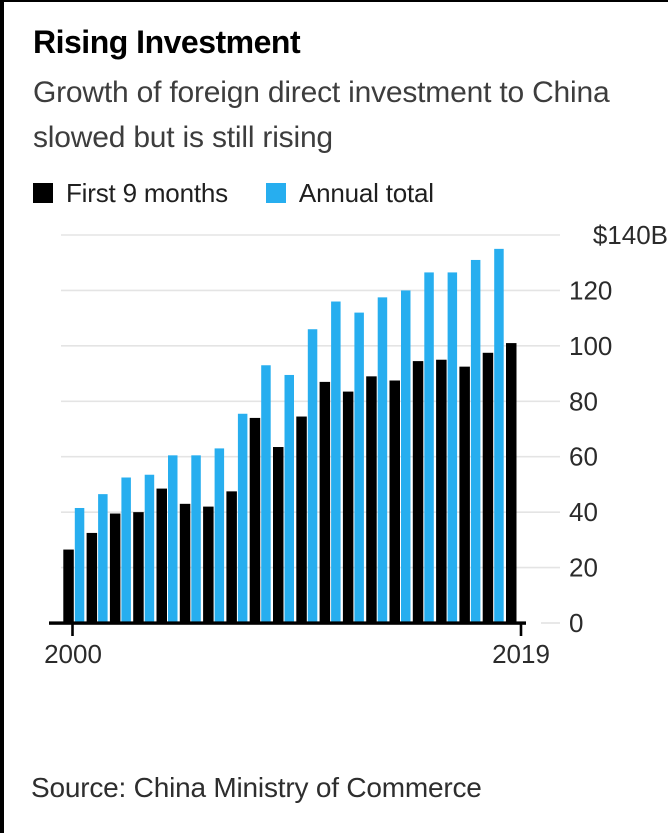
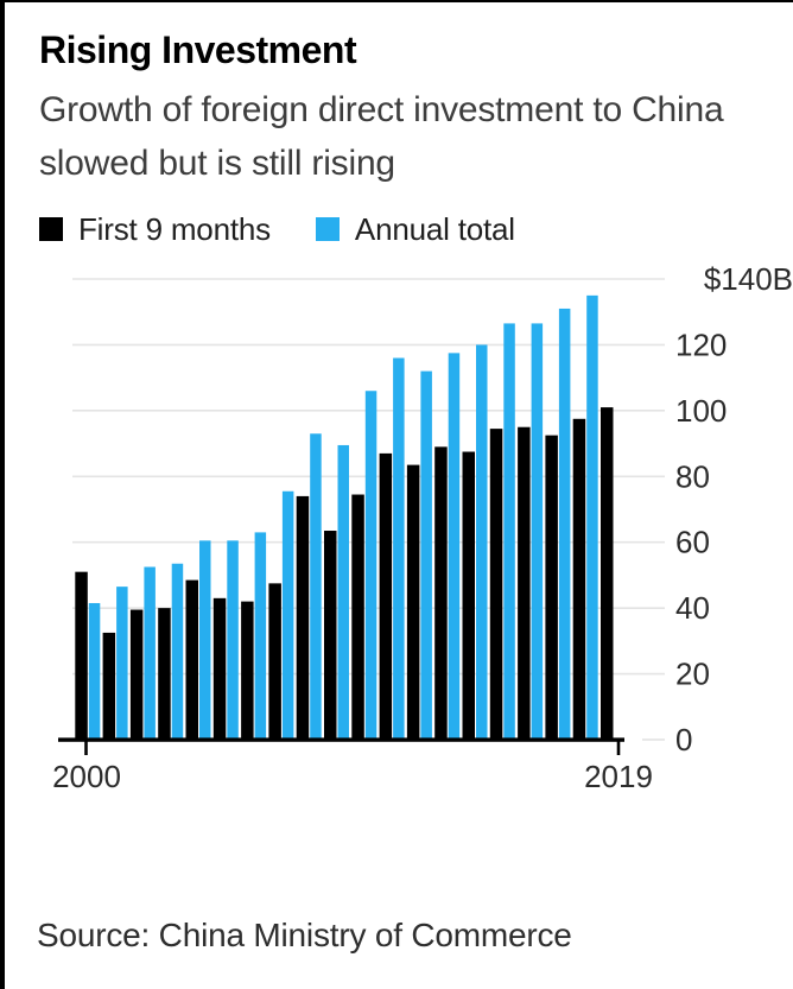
First 9 months/2000: 26 -> 51
